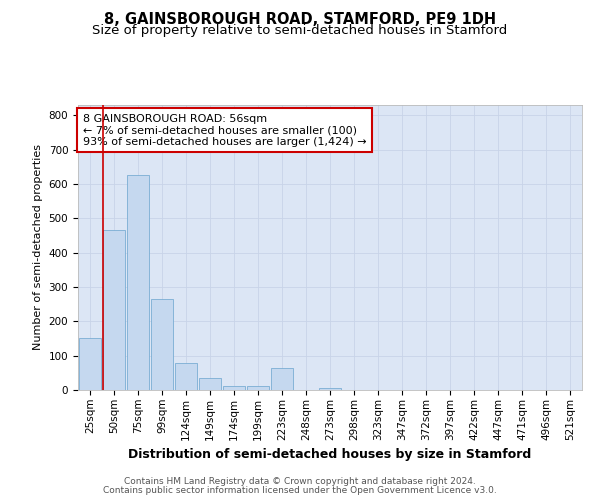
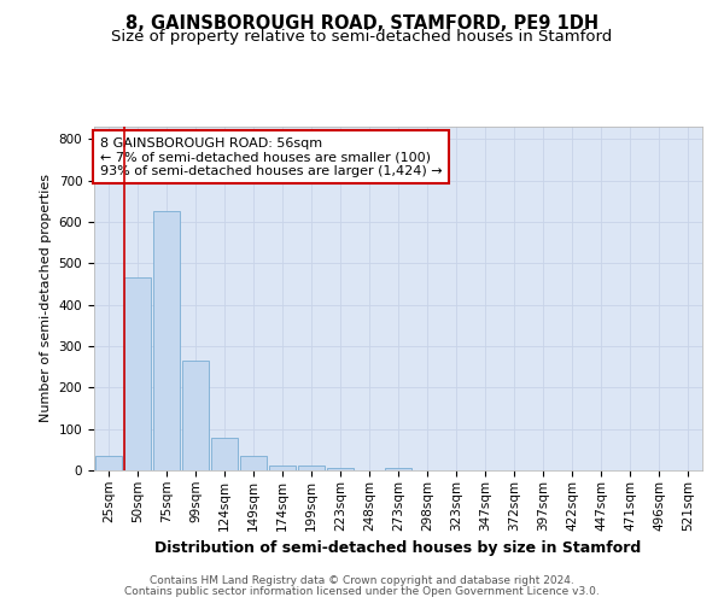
25sqm: 150 -> 35
223sqm: 65 -> 5
